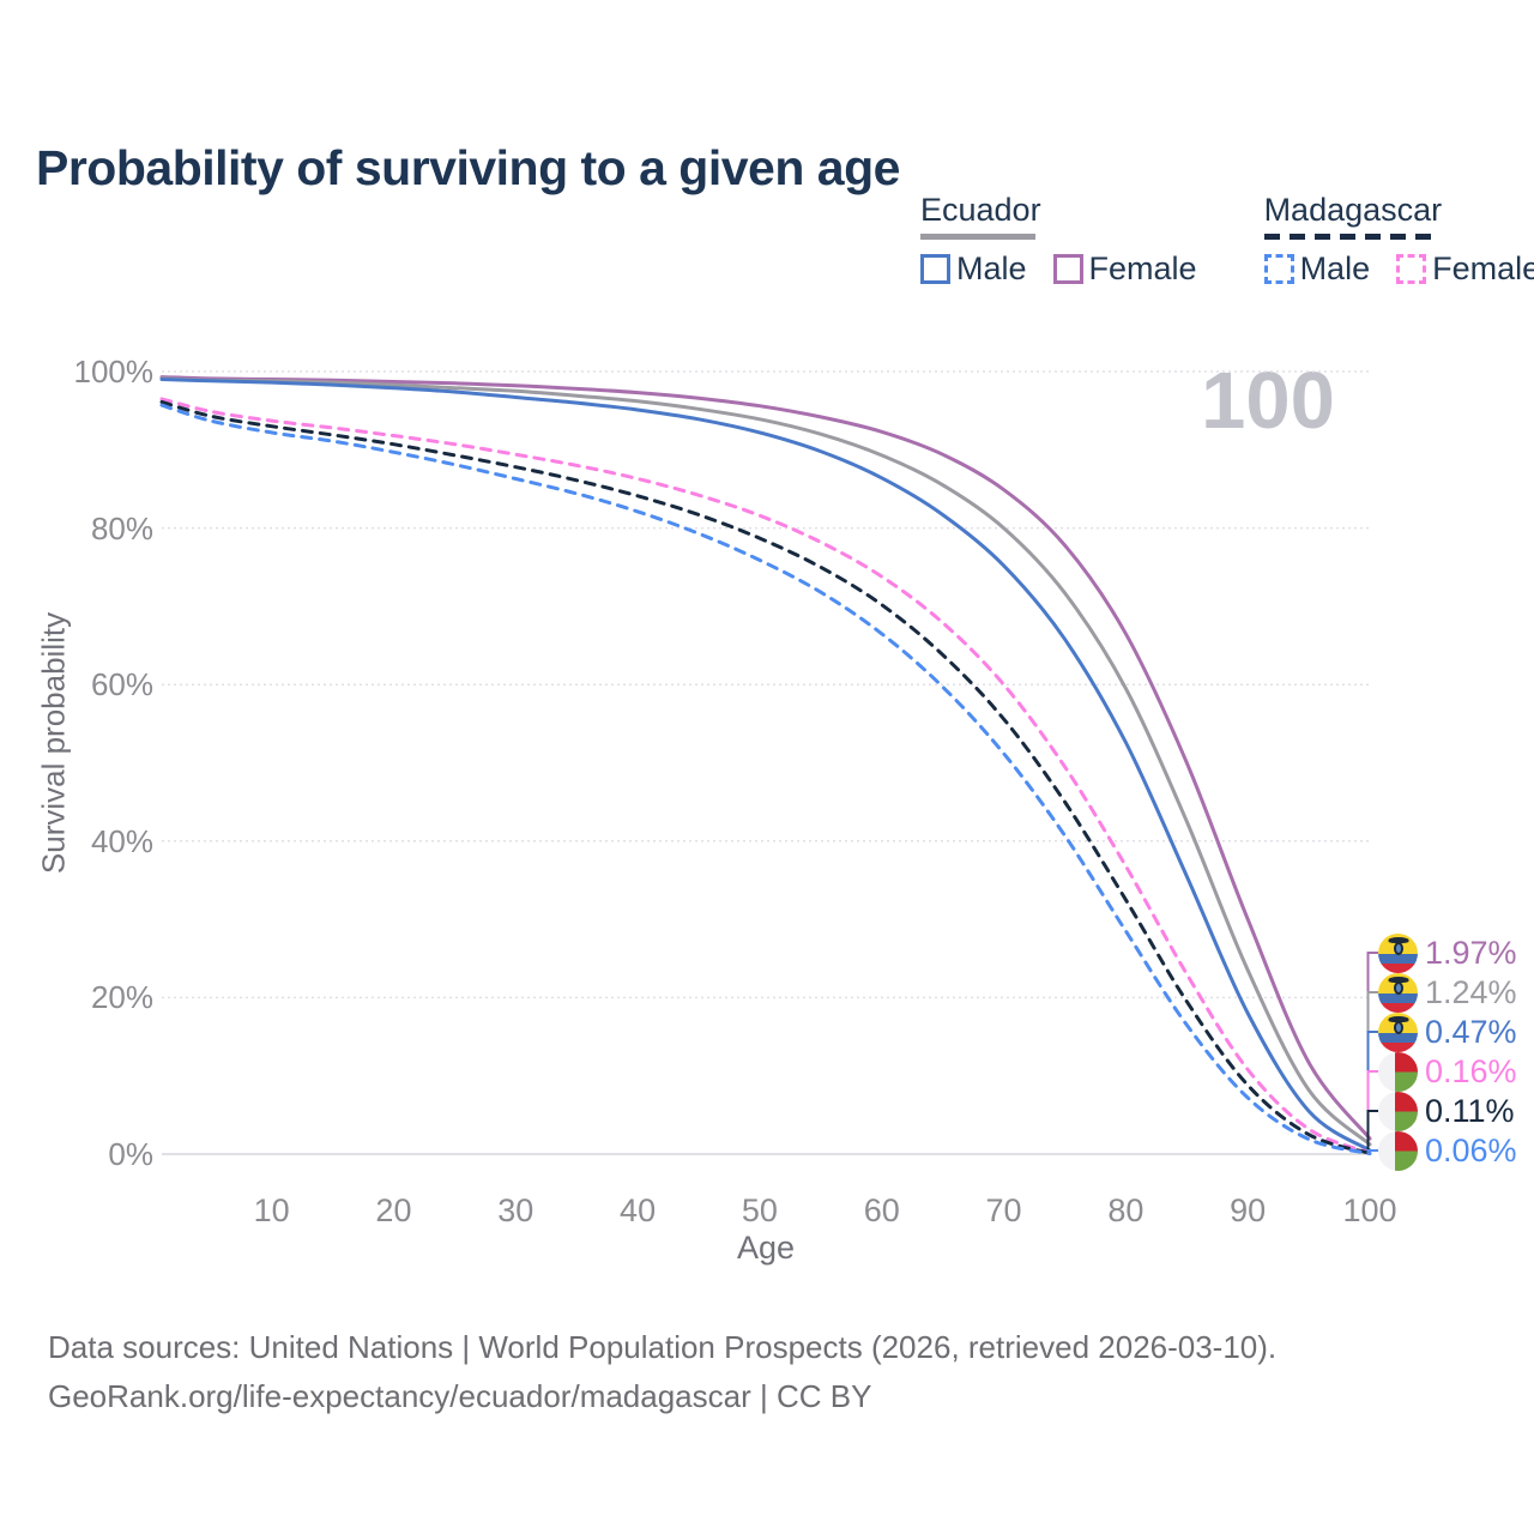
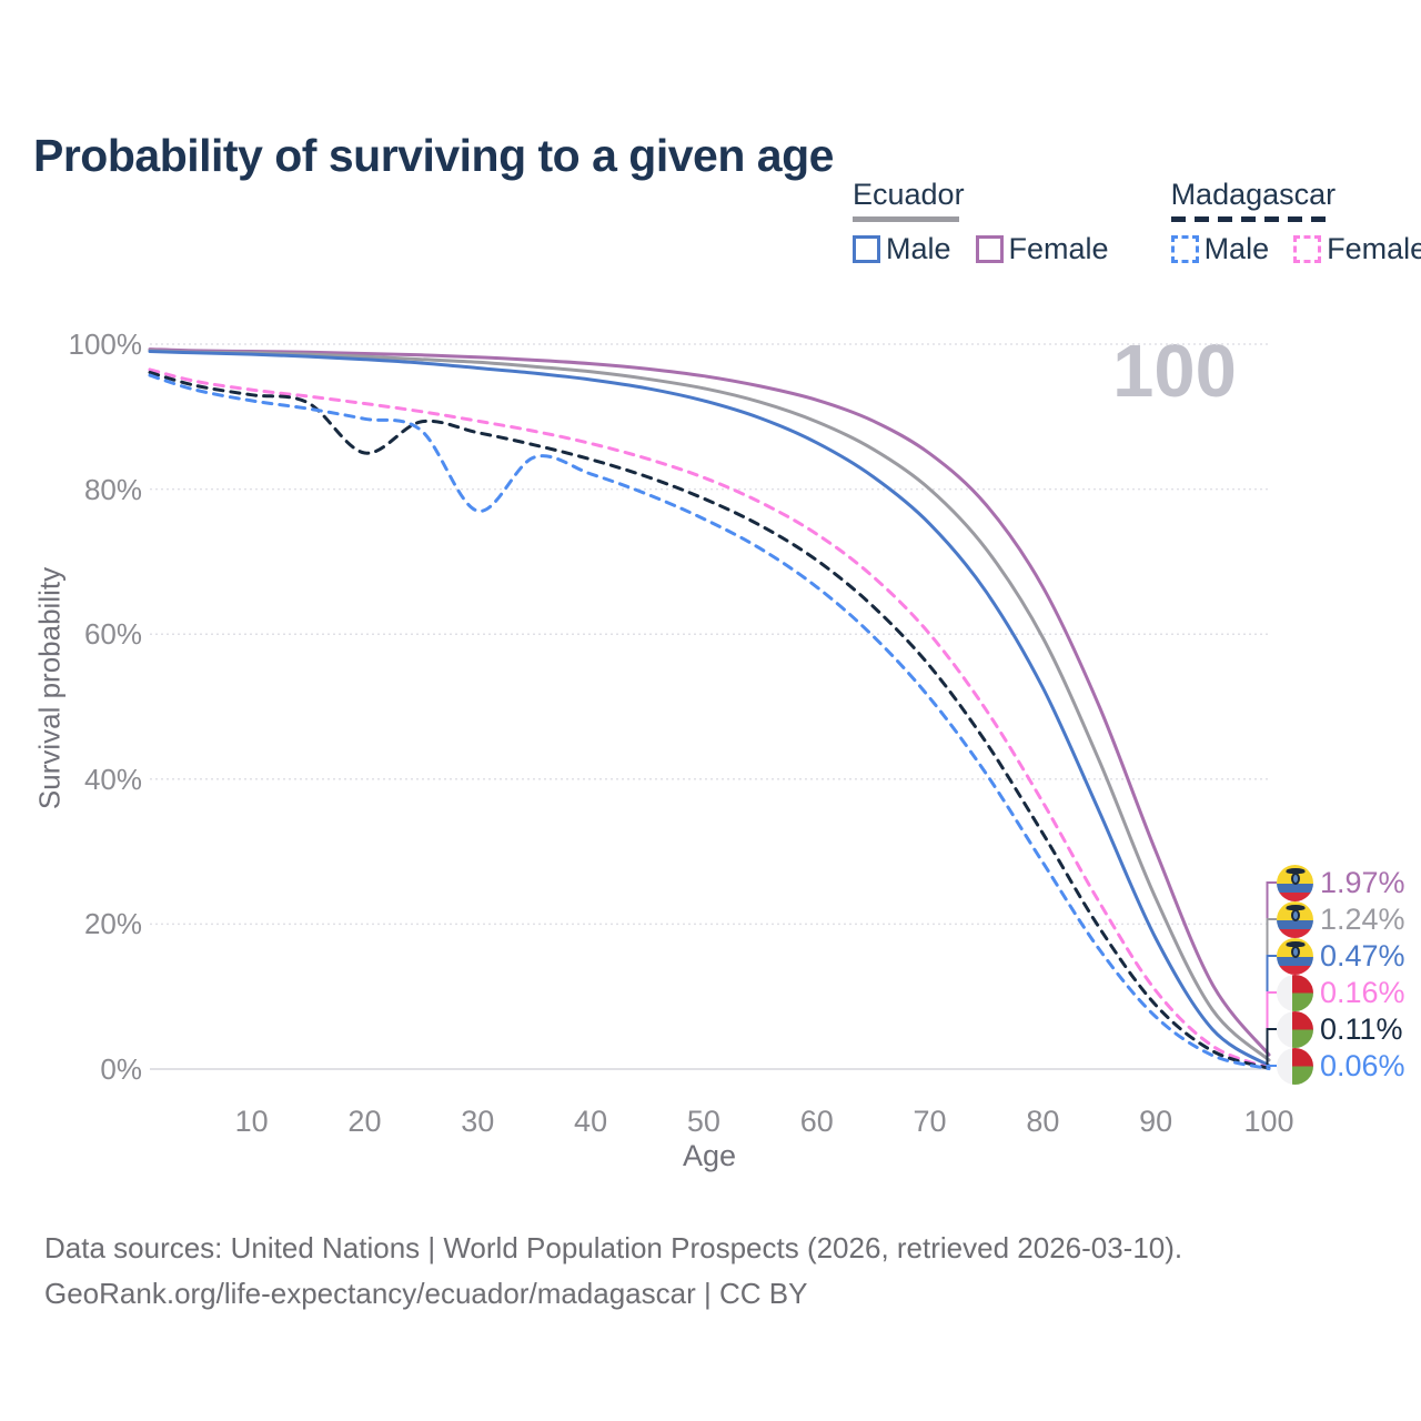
Madagascar/20: 91% -> 85%
Madagascar Male/30: 86% -> 77%
